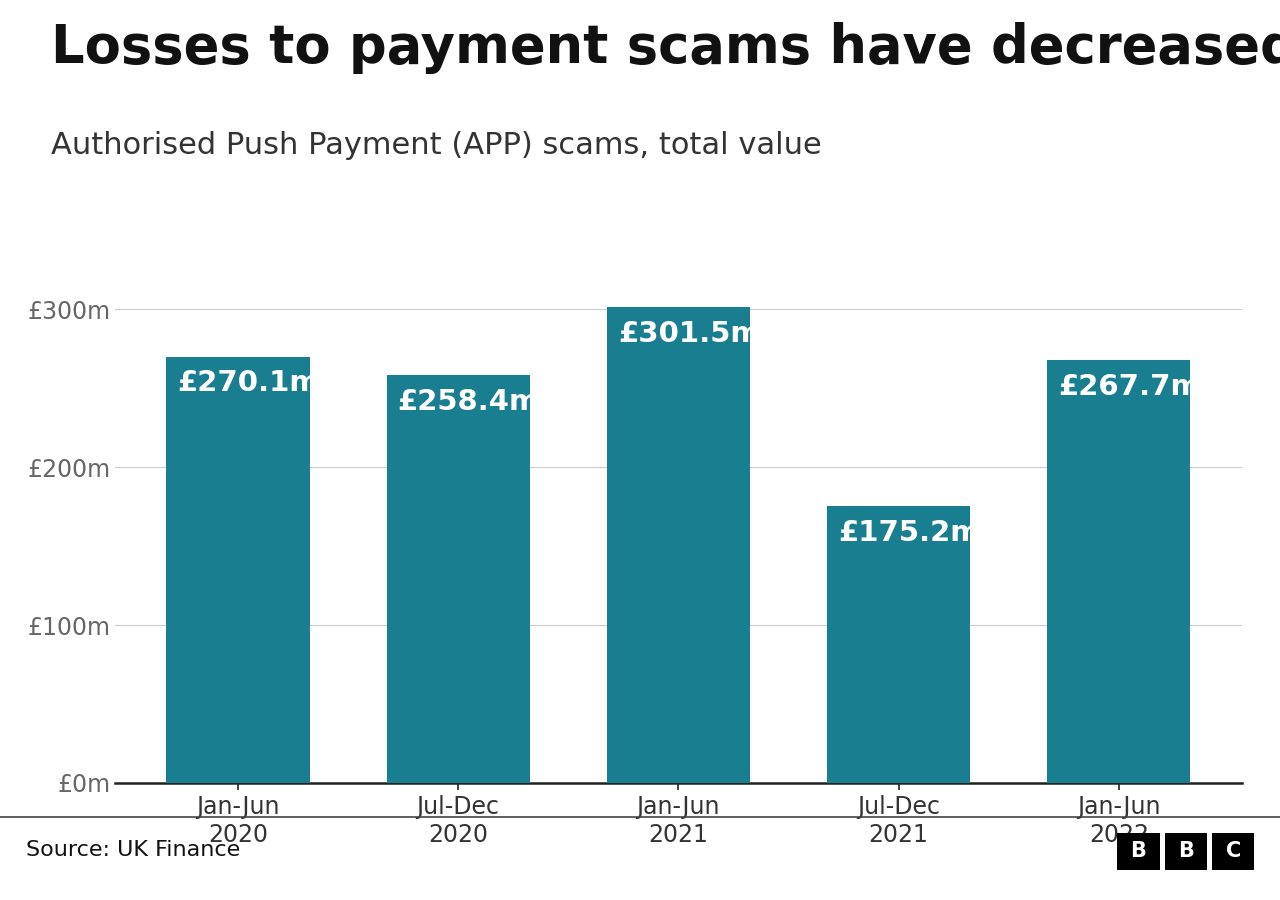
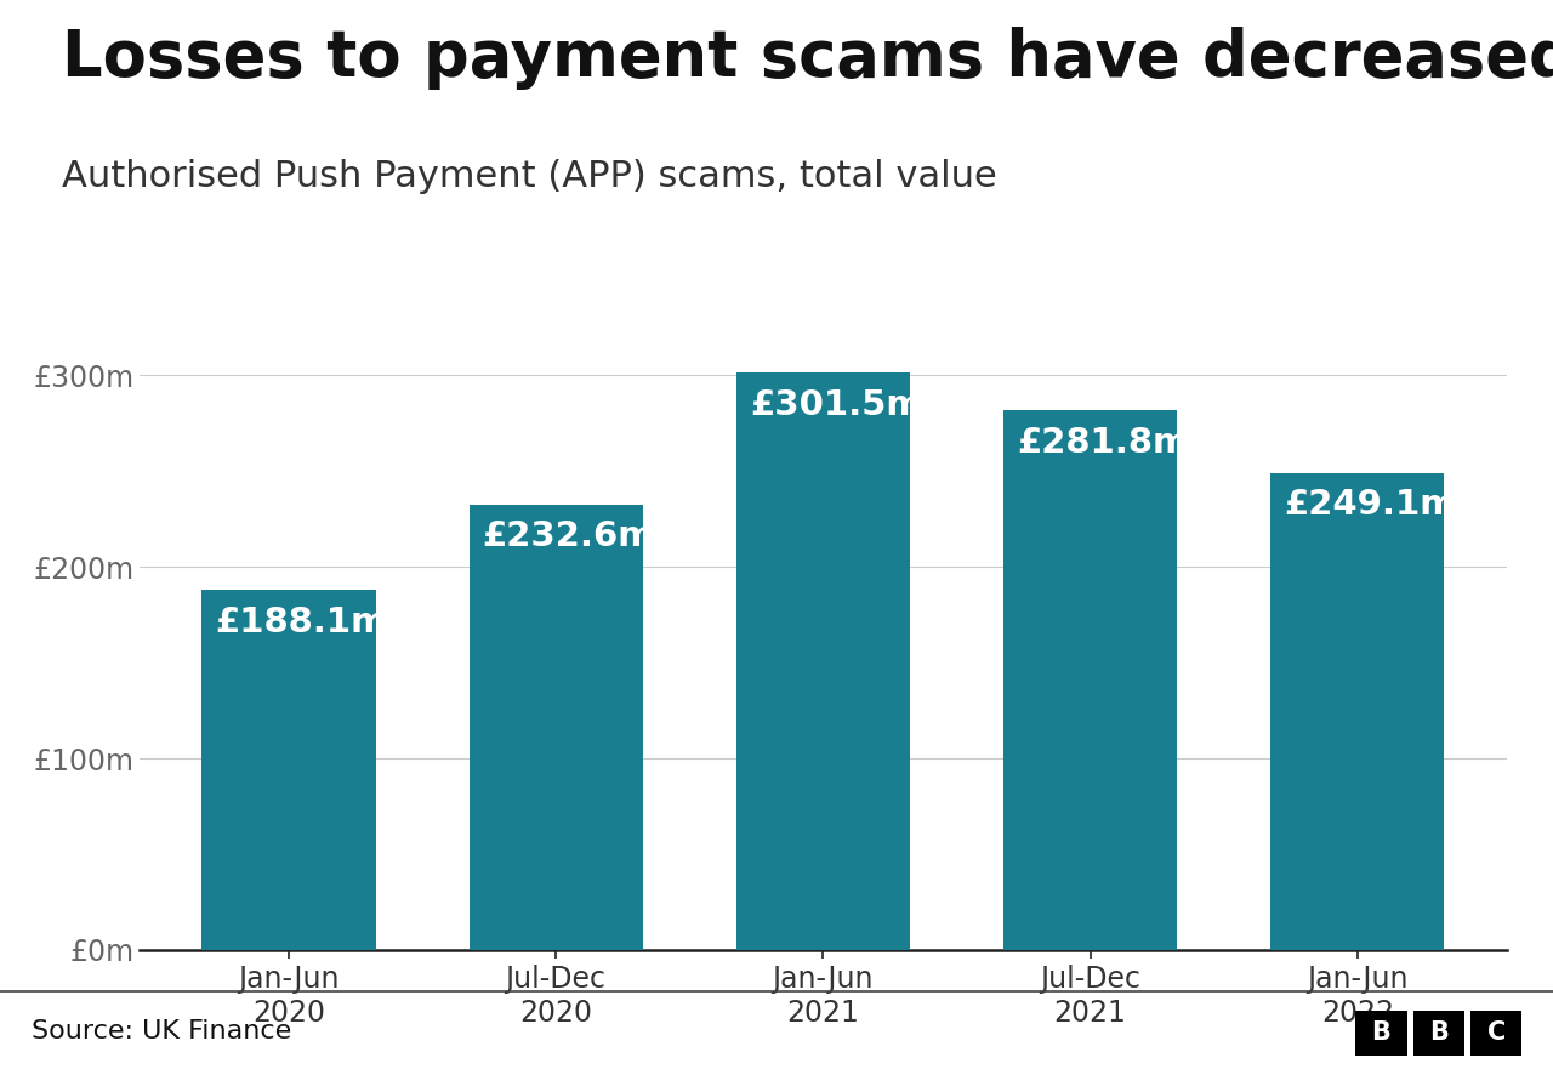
Jan-Jun 2020: £270.1m -> £188.1m
Jul-Dec 2020: £258.4m -> £232.6m
Jul-Dec 2021: £175.2m -> £281.8m
Jan-Jun 2022: £267.7m -> £249.1m
